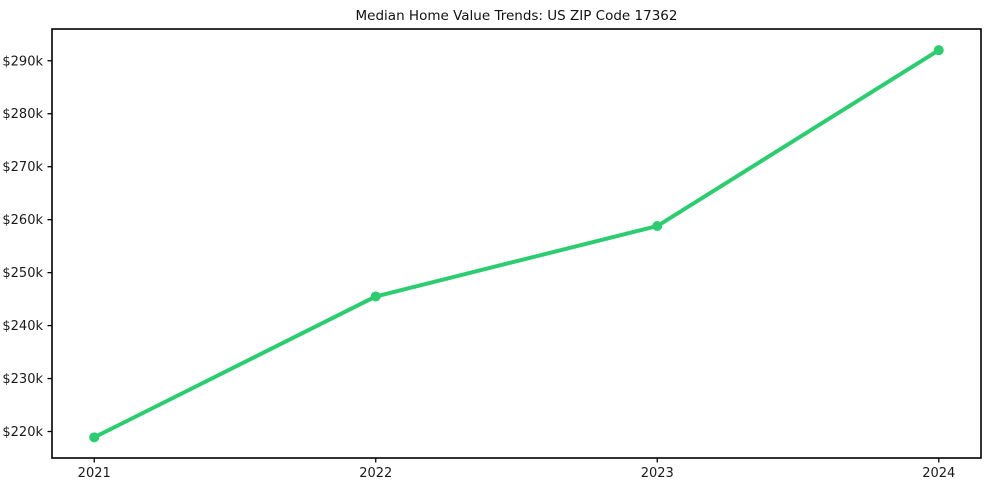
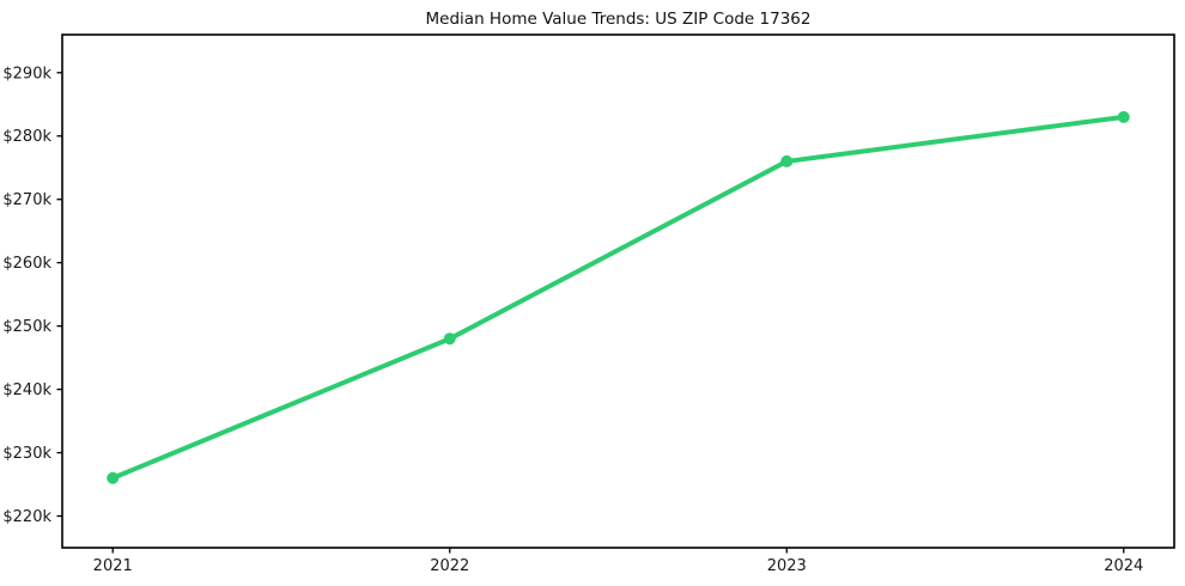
2021: $219k -> $226k
2022: $246k -> $248k
2023: $259k -> $276k
2024: $292k -> $283k
